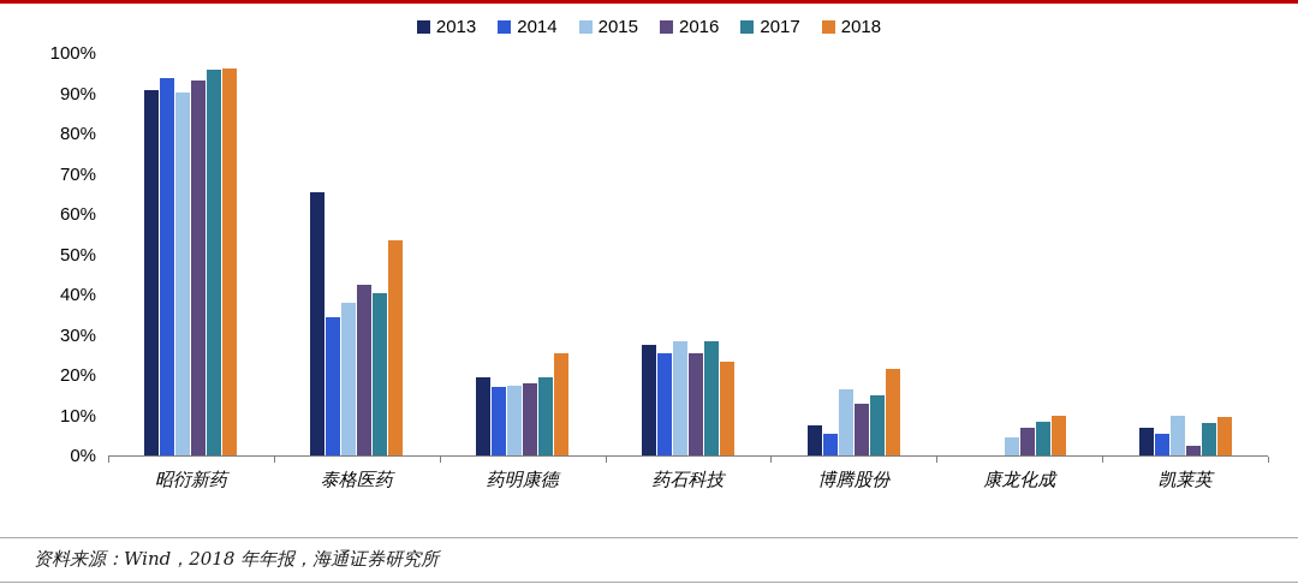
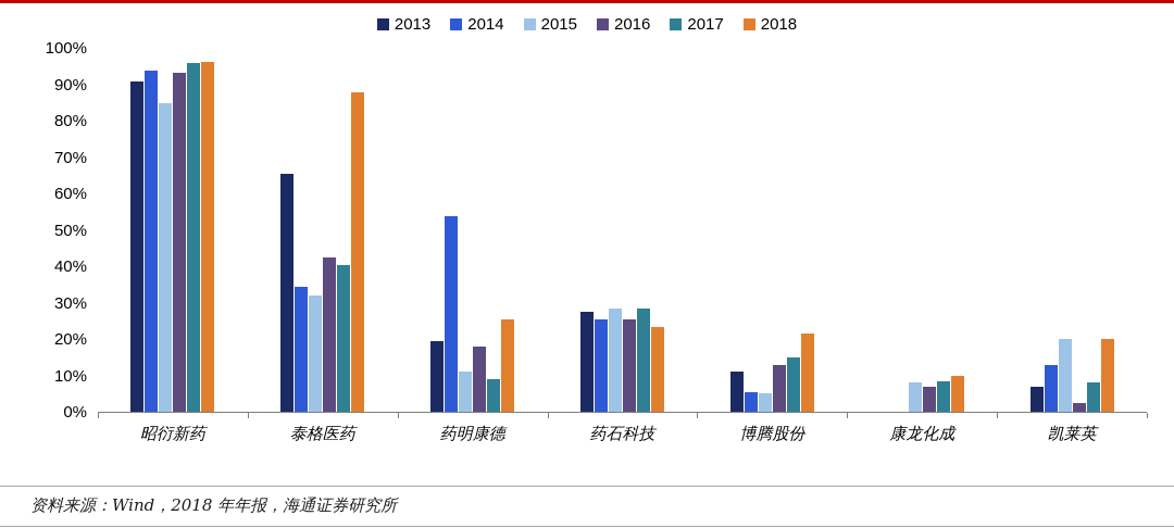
2015/昭衍新药: 90% -> 85%
2015/泰格医药: 38% -> 32%
2018/泰格医药: 54% -> 88%
2014/药明康德: 17% -> 54%
2015/药明康德: 18% -> 11%
2017/药明康德: 20% -> 9%
2013/博腾股份: 8% -> 11%
2015/博腾股份: 16% -> 5%
2015/康龙化成: 4% -> 8%
2014/凯莱英: 6% -> 13%
2015/凯莱英: 10% -> 20%
2018/凯莱英: 10% -> 20%
